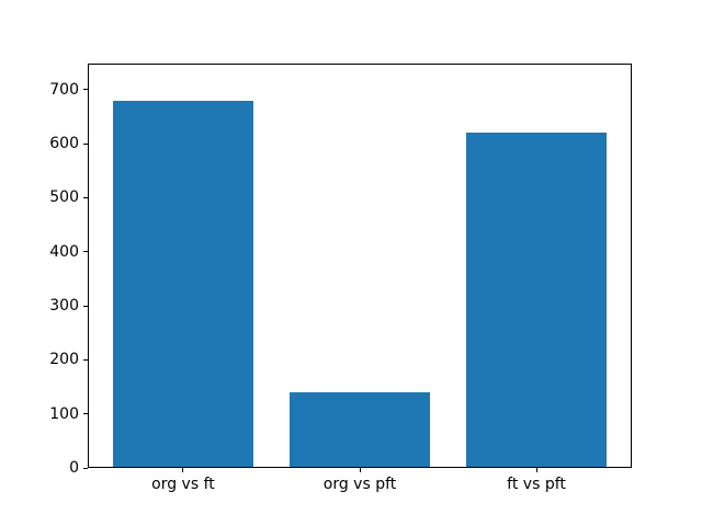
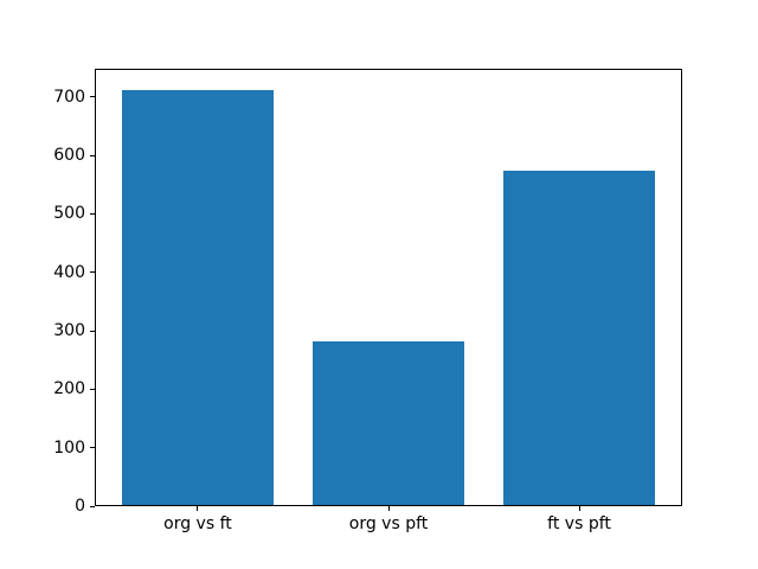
org vs ft: 680 -> 710
org vs pft: 140 -> 280
ft vs pft: 620 -> 570
